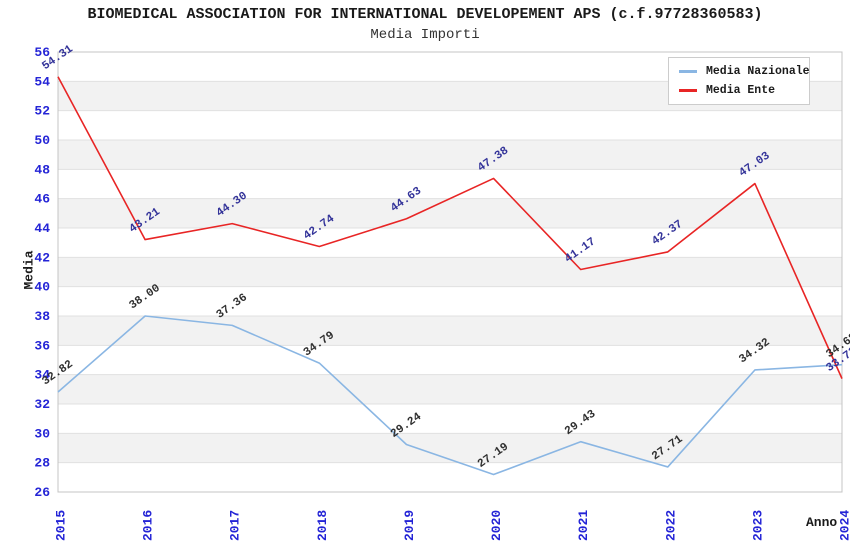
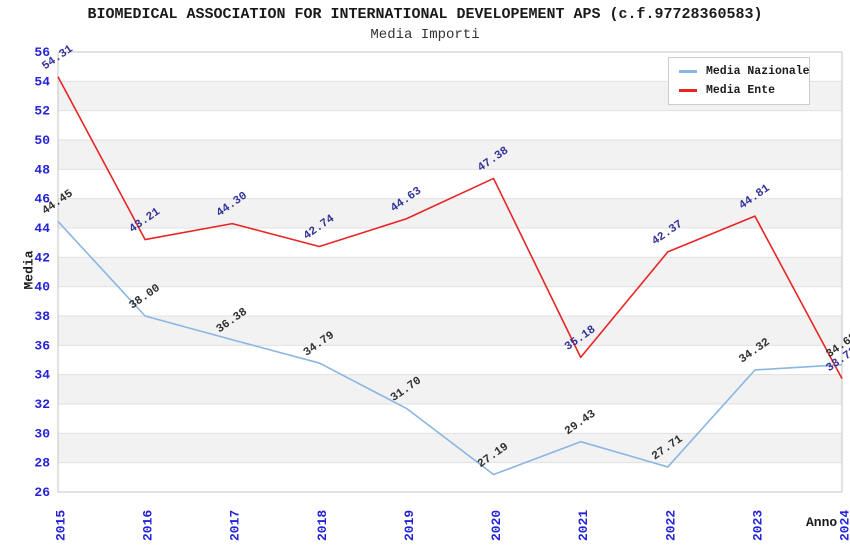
Media Nazionale/2015: 32.82 -> 44.45
Media Nazionale/2017: 37.36 -> 36.38
Media Nazionale/2019: 29.24 -> 31.70
Media Ente/2021: 41.17 -> 35.18
Media Ente/2023: 47.03 -> 44.81
